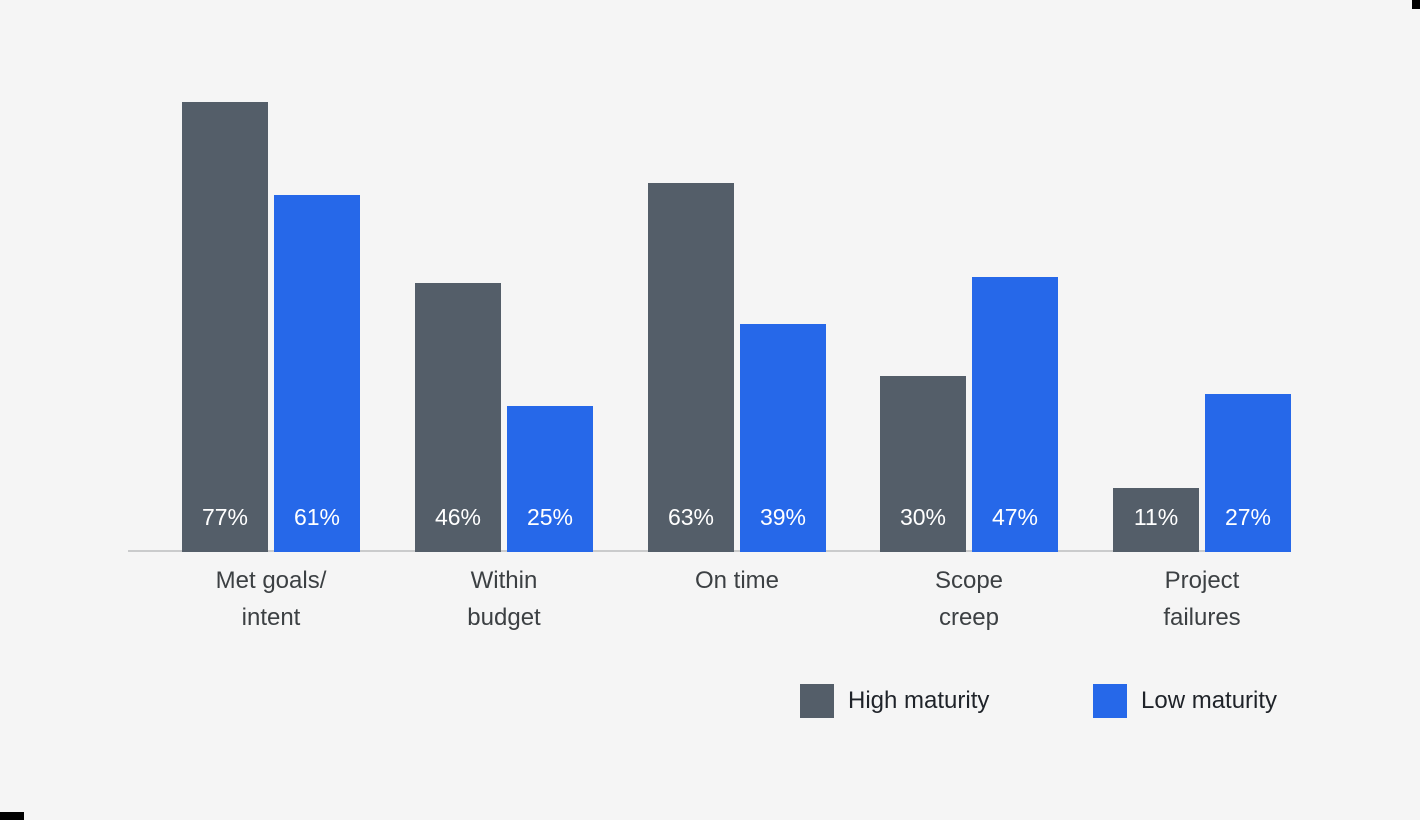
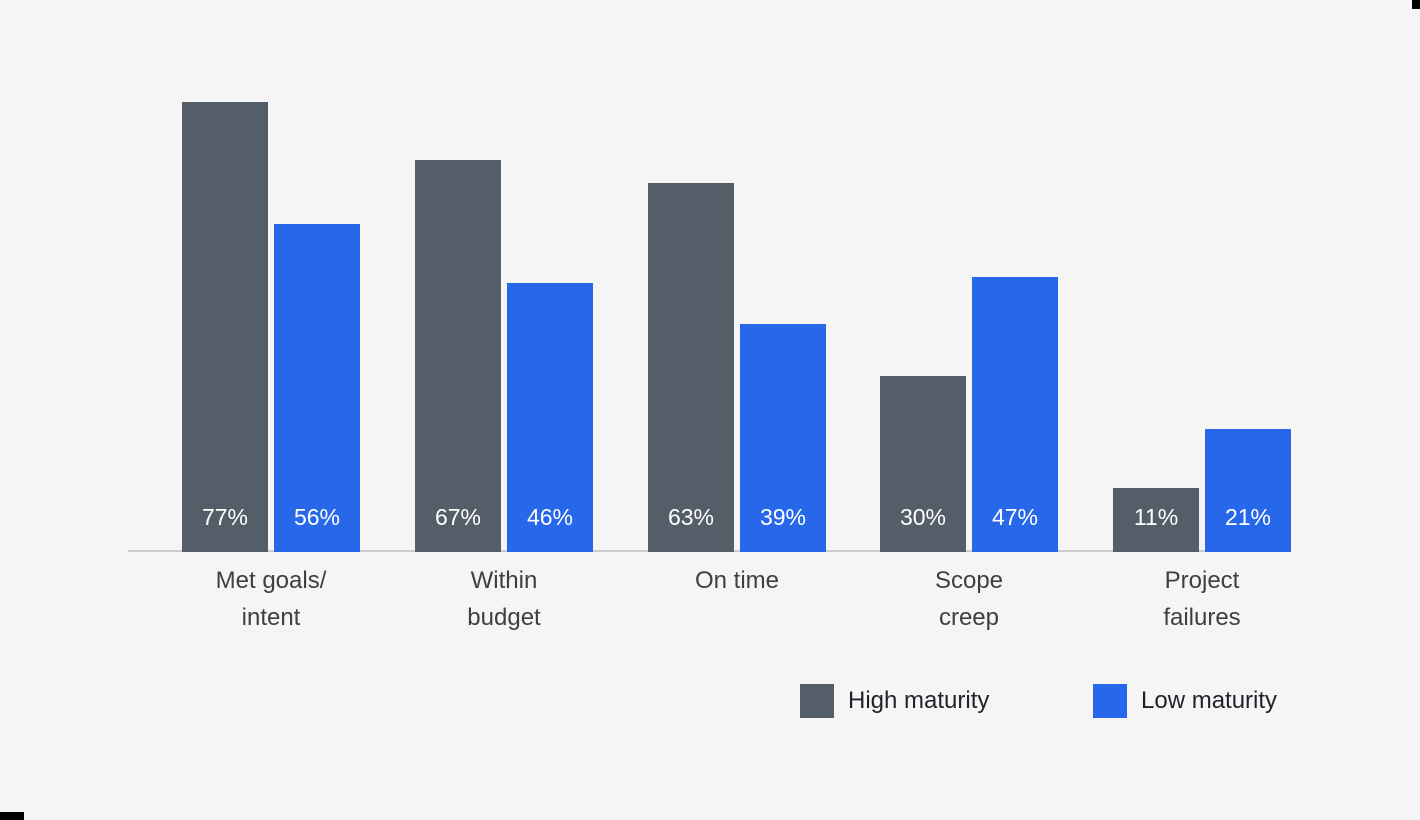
Low maturity/Met goals/ intent: 61% -> 56%
High maturity/Within budget: 46% -> 67%
Low maturity/Within budget: 25% -> 46%
Low maturity/Project failures: 27% -> 21%
